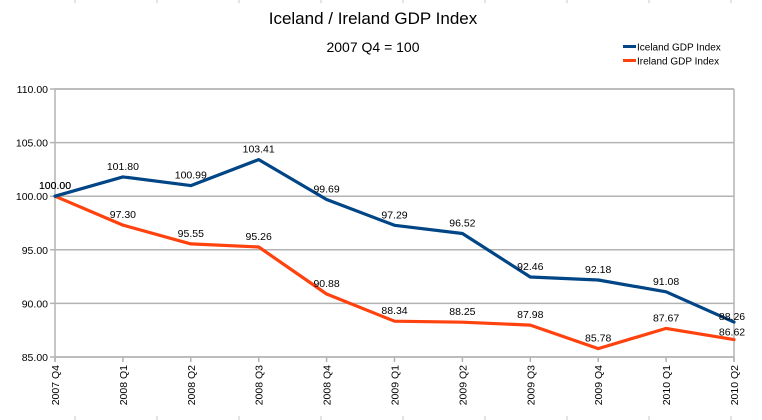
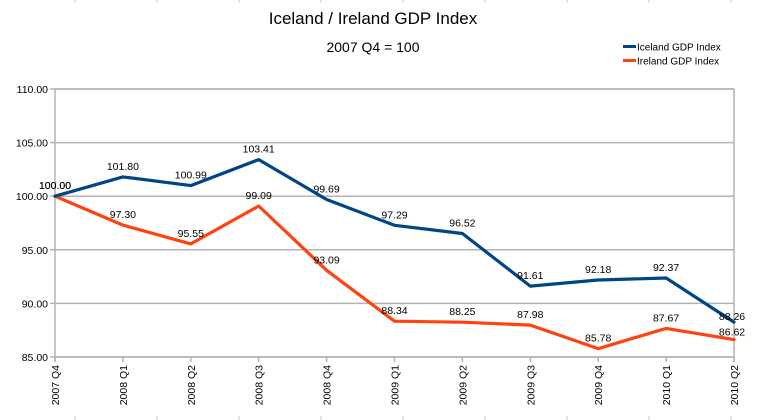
Ireland GDP Index/2008 Q3: 95.26 -> 99.09
Ireland GDP Index/2008 Q4: 90.88 -> 93.09
Iceland GDP Index/2009 Q3: 92.46 -> 91.61
Iceland GDP Index/2010 Q1: 91.08 -> 92.37
